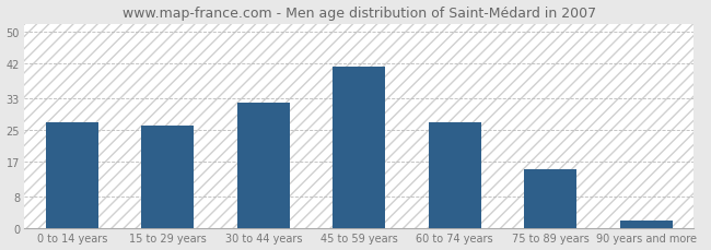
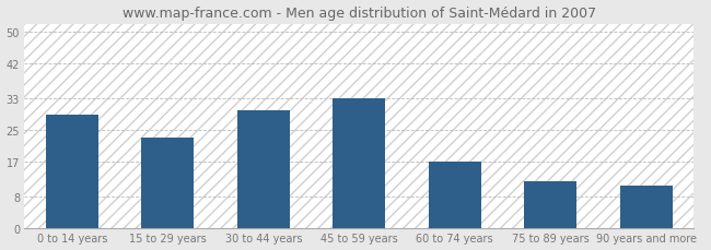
0 to 14 years: 27 -> 29
15 to 29 years: 26 -> 23
30 to 44 years: 32 -> 30
45 to 59 years: 41 -> 33
60 to 74 years: 27 -> 17
75 to 89 years: 15 -> 12
90 years and more: 2 -> 11
